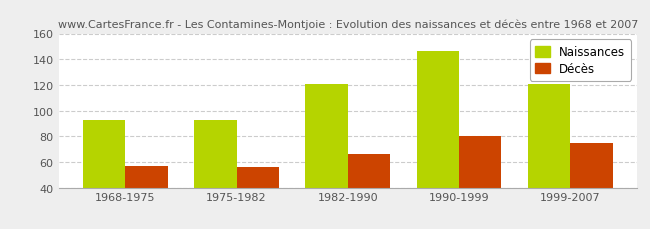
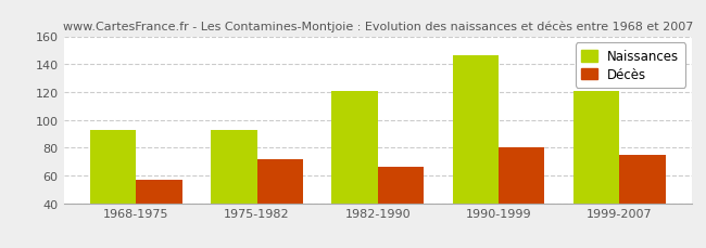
Décès/1975-1982: 56 -> 72
